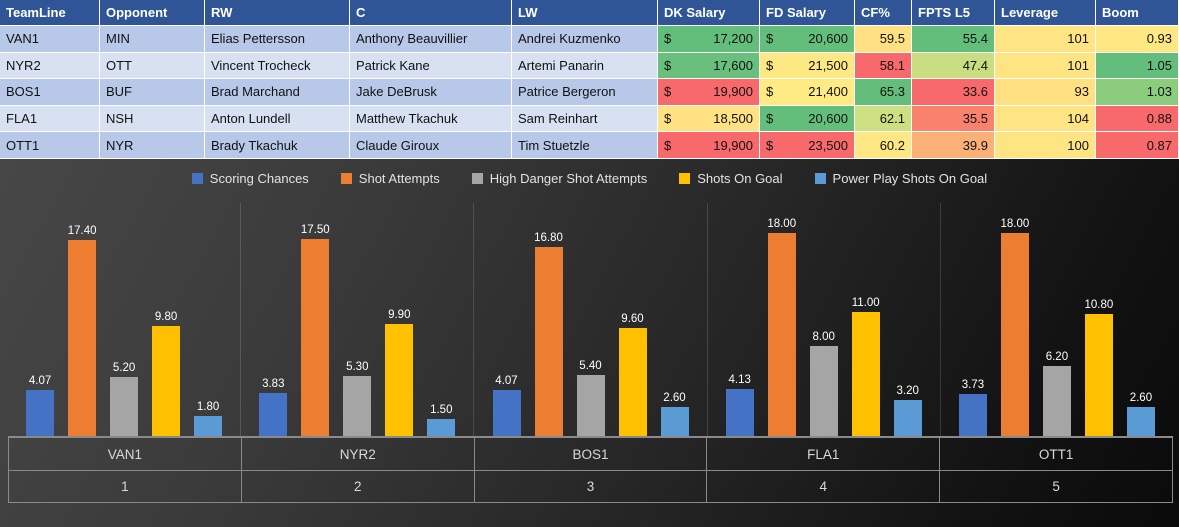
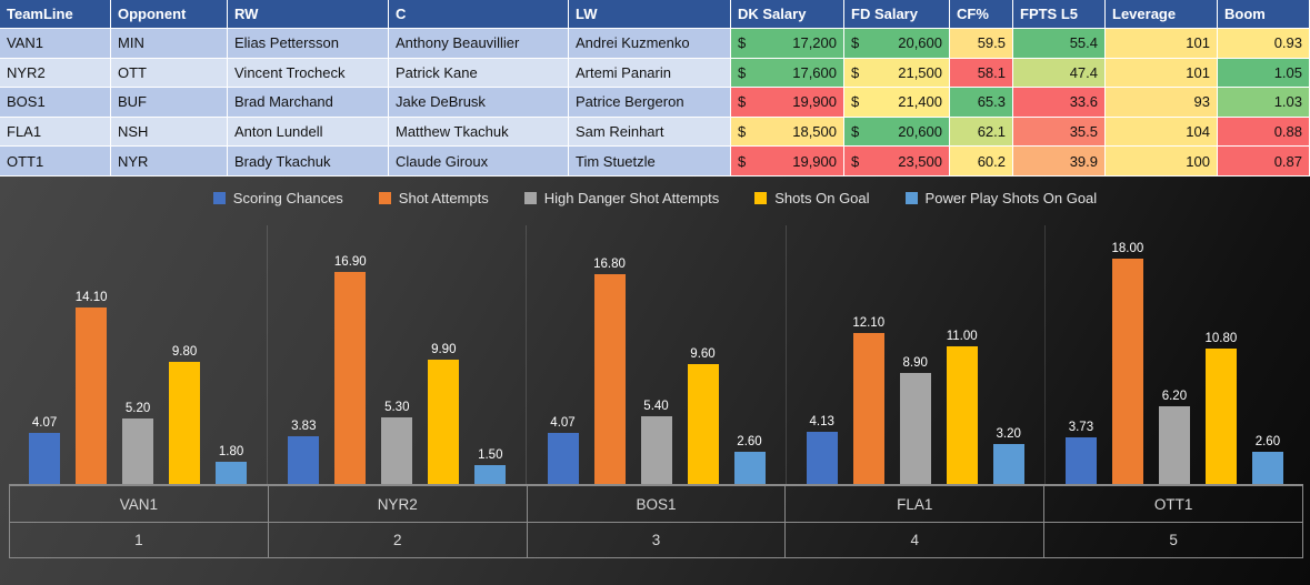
Shot Attempts/VAN1: 17.40 -> 14.10
Shot Attempts/NYR2: 17.50 -> 16.90
Shot Attempts/FLA1: 18.00 -> 12.10
High Danger Shot Attempts/FLA1: 8.00 -> 8.90
